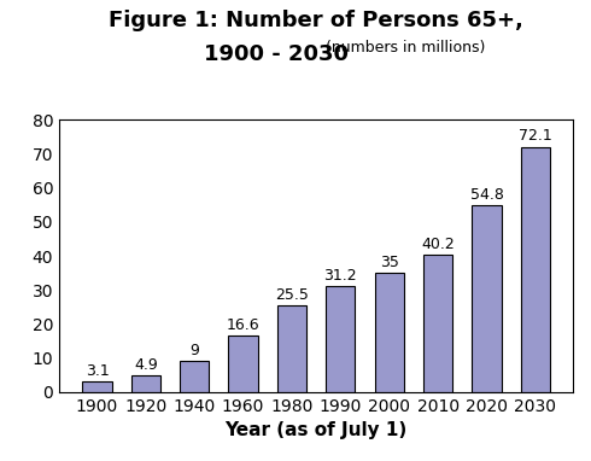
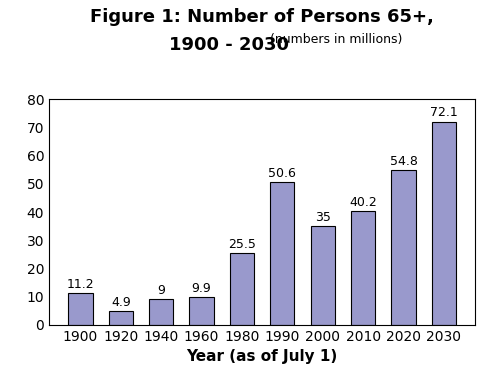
1900: 3.1 -> 11.2
1960: 16.6 -> 9.9
1990: 31.2 -> 50.6
